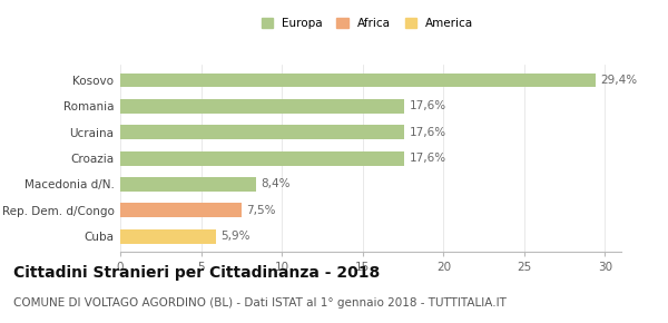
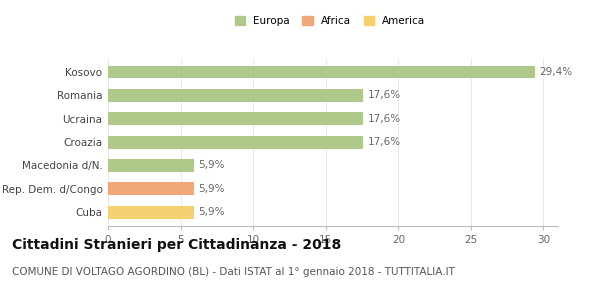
Macedonia d/N.: 8,4% -> 5,9%
Rep. Dem. d/Congo: 7,5% -> 5,9%
